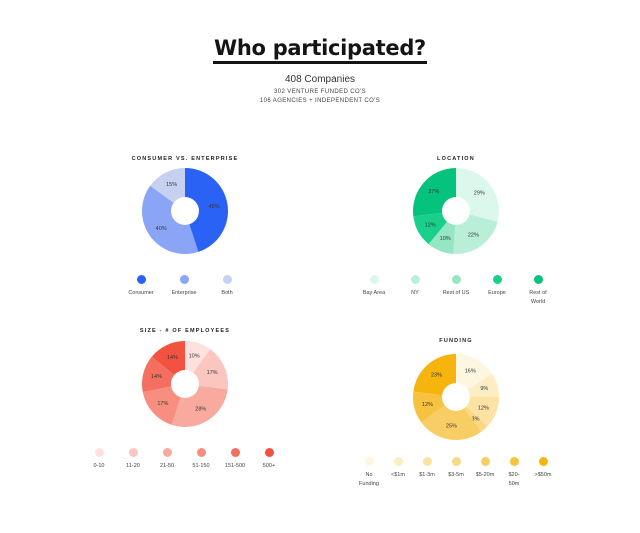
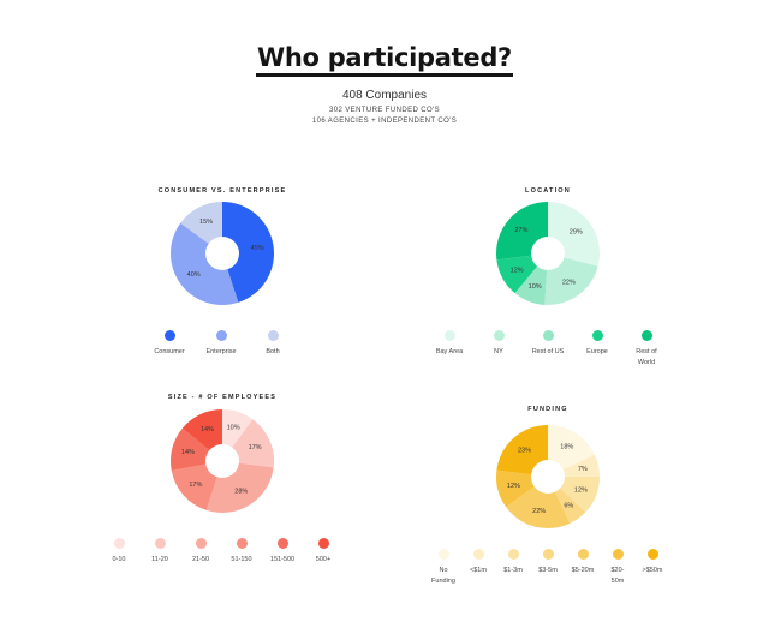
FUNDING/No Funding: 16% -> 18%
FUNDING/<$1m: 9% -> 7%
FUNDING/$3-5m: 3% -> 6%
FUNDING/$5-20m: 25% -> 22%
